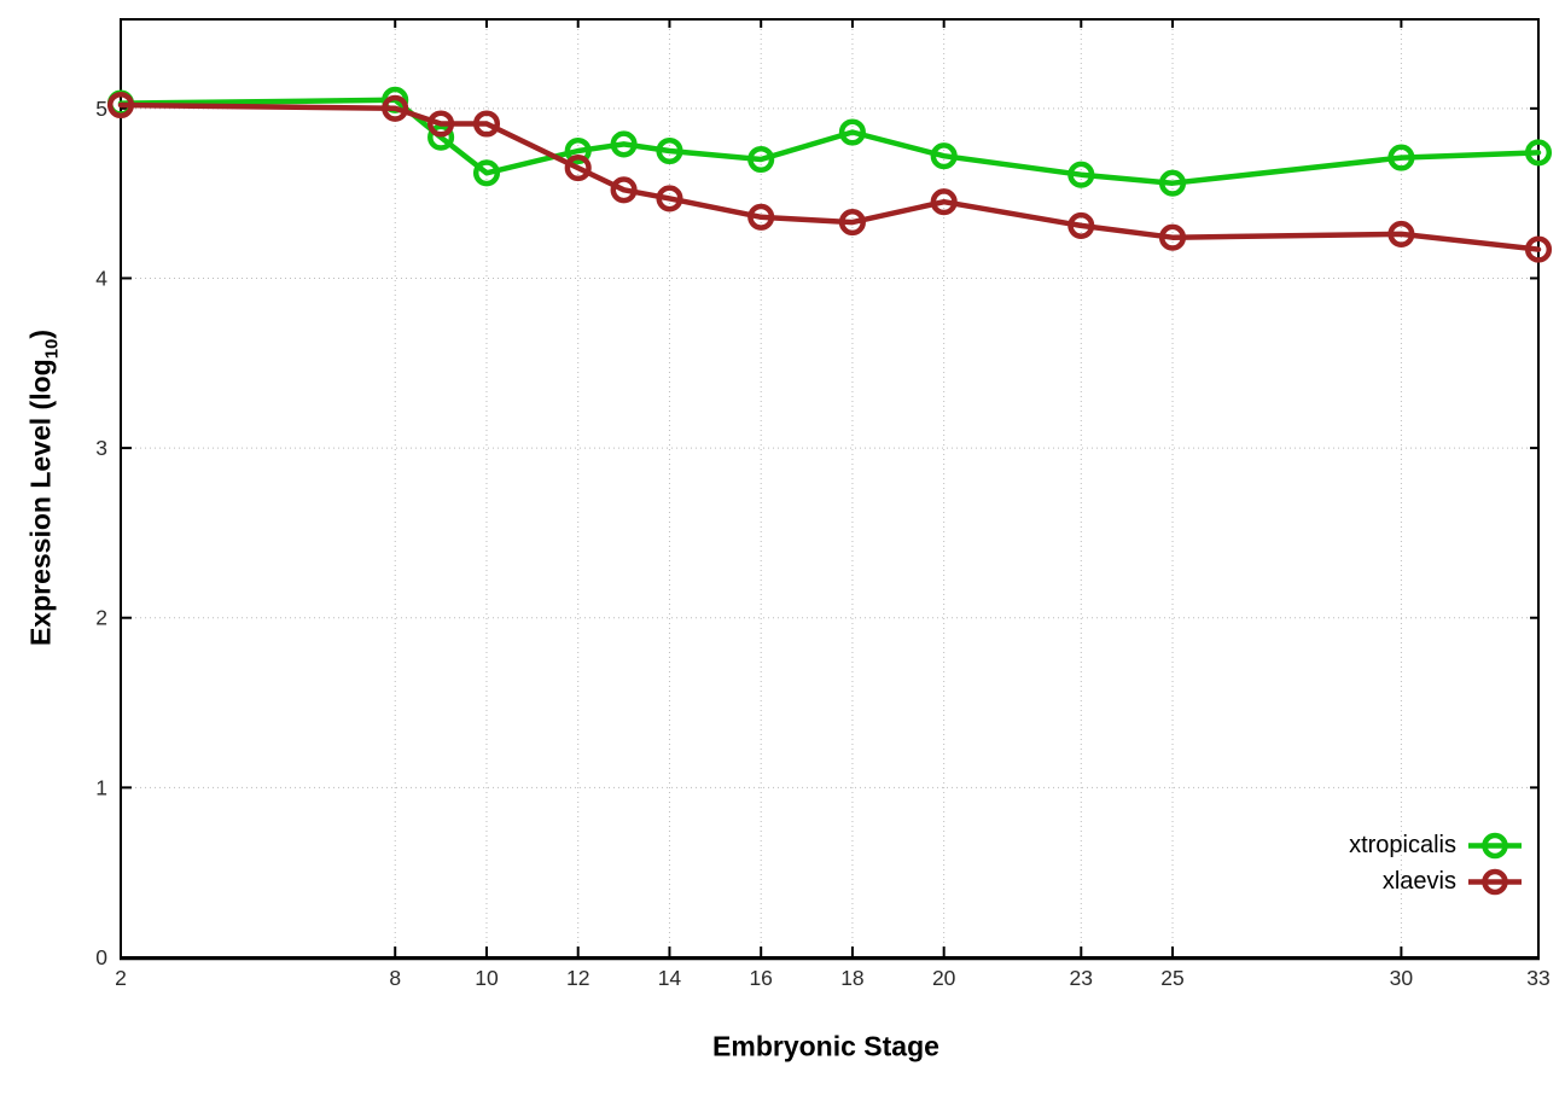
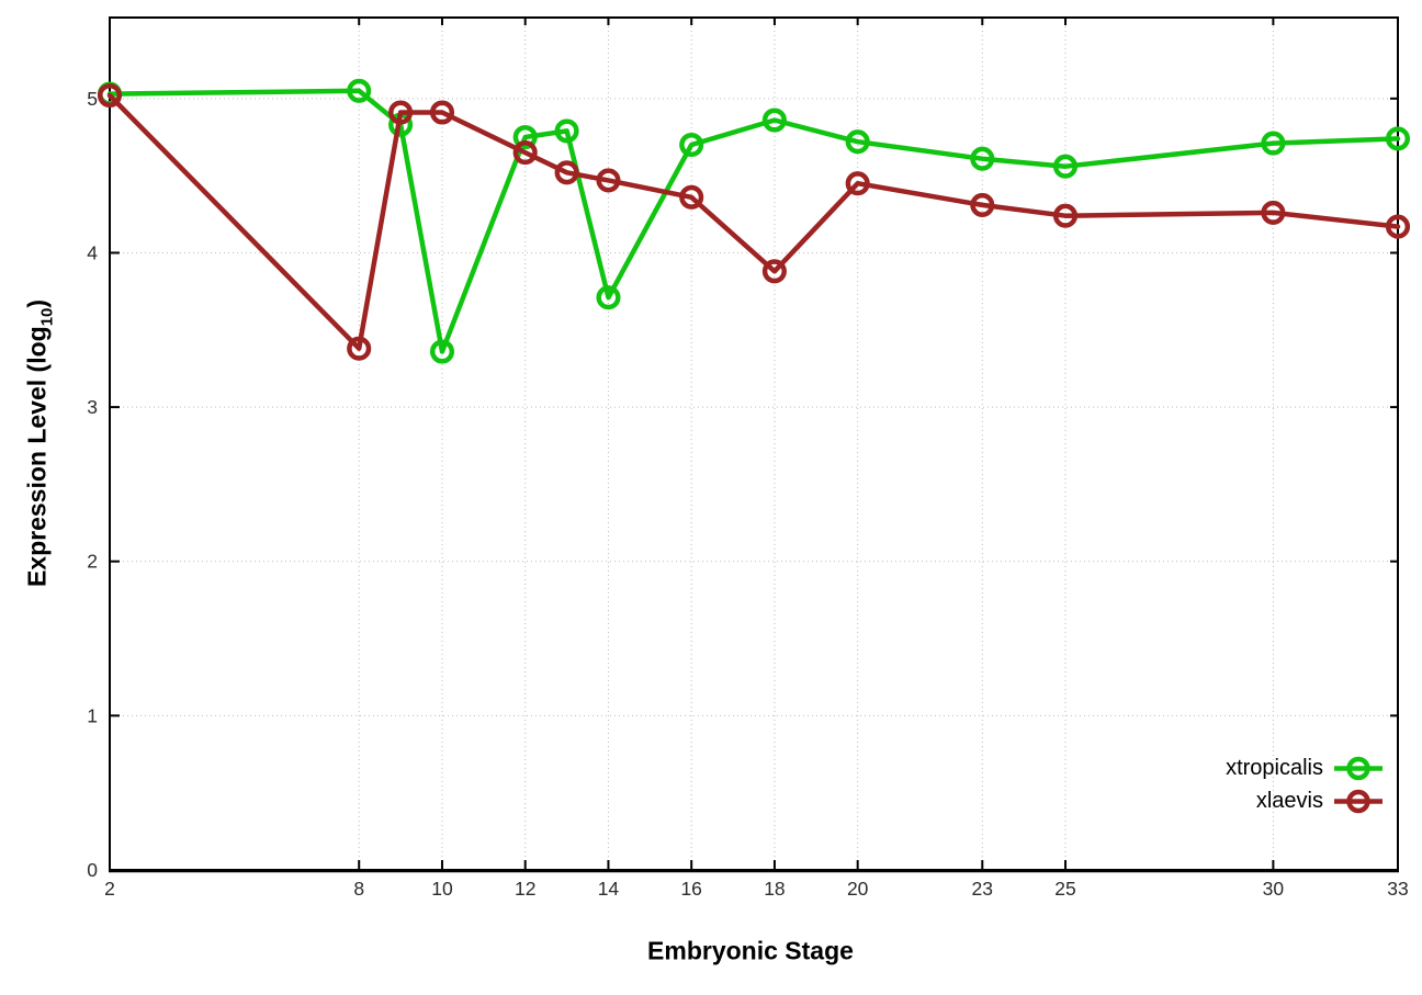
xlaevis/8: 5.00 -> 3.38
xtropicalis/10: 4.62 -> 3.36
xtropicalis/14: 4.75 -> 3.71
xlaevis/18: 4.33 -> 3.88
